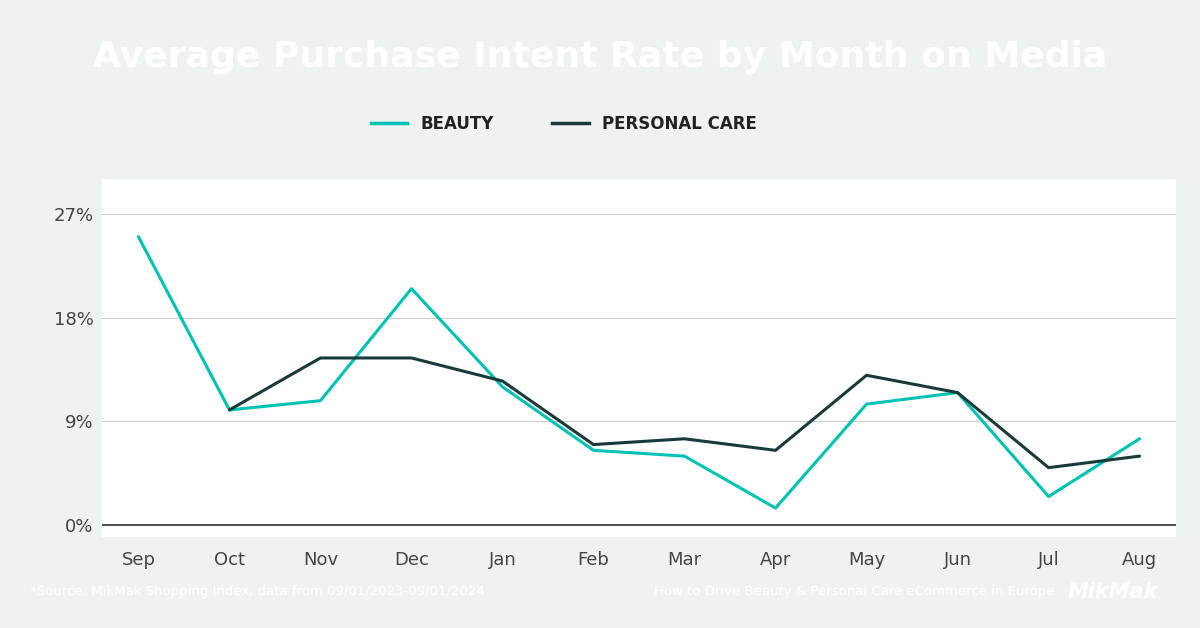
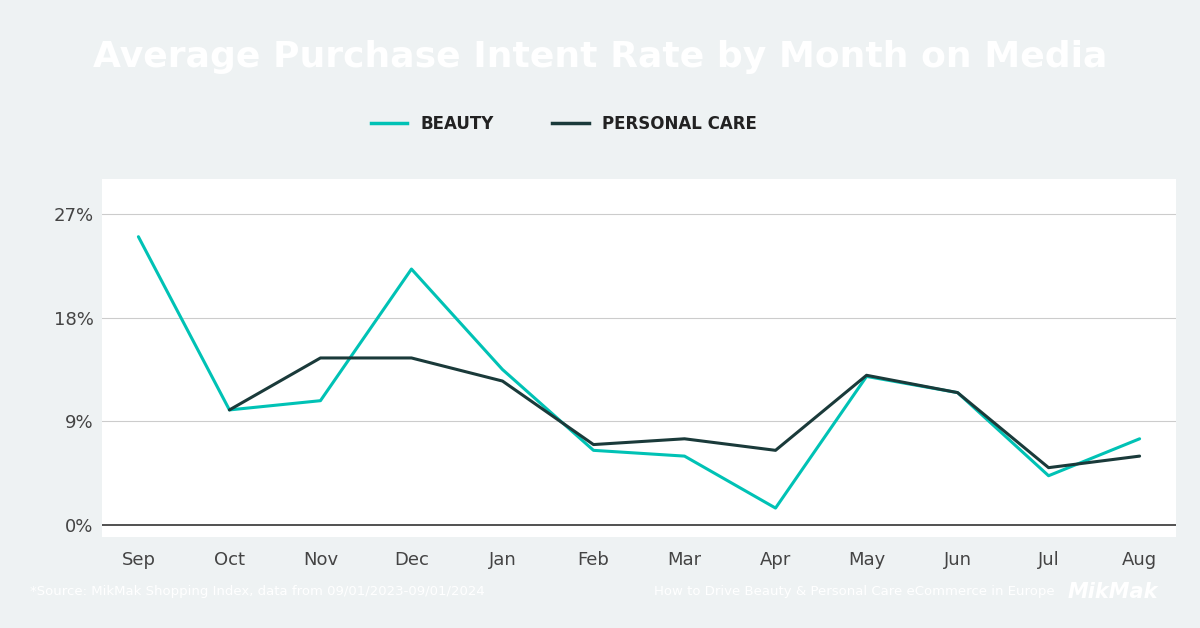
BEAUTY/Dec: 20.5% -> 22.2%
BEAUTY/Jan: 12.0% -> 13.5%
BEAUTY/May: 10.5% -> 12.9%
BEAUTY/Jul: 2.5% -> 4.3%
